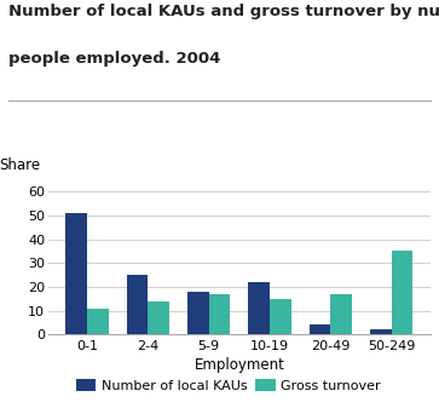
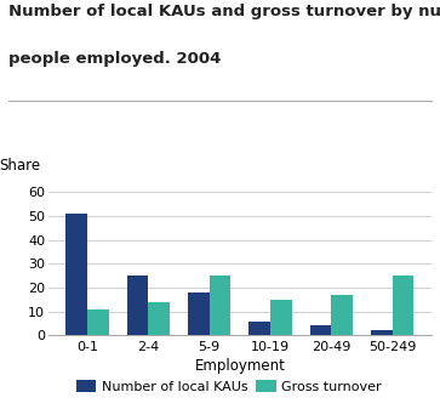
Gross turnover/5-9: 17 -> 25
Number of local KAUs/10-19: 22 -> 6
Gross turnover/50-249: 35 -> 25
